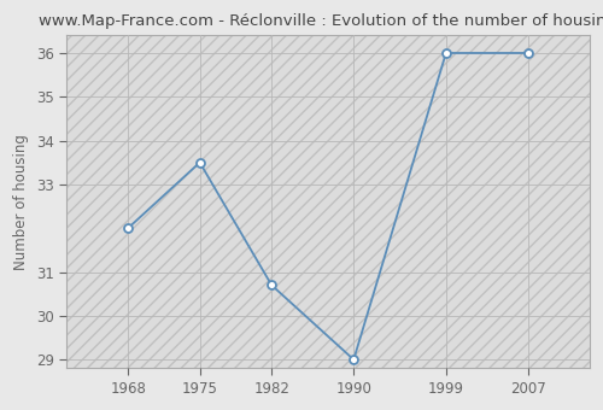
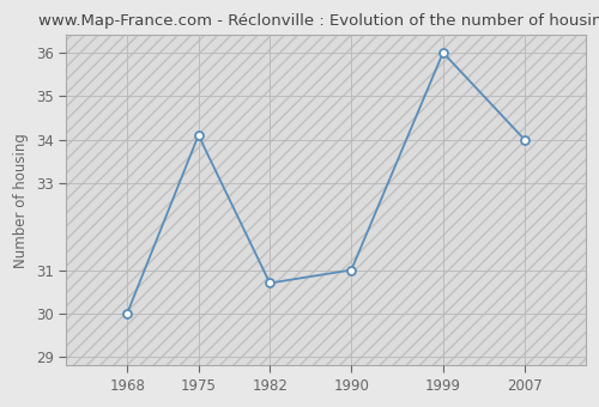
1968: 32.0 -> 30.0
1975: 33.5 -> 34.1
1990: 29.0 -> 31.0
2007: 36.0 -> 34.0
